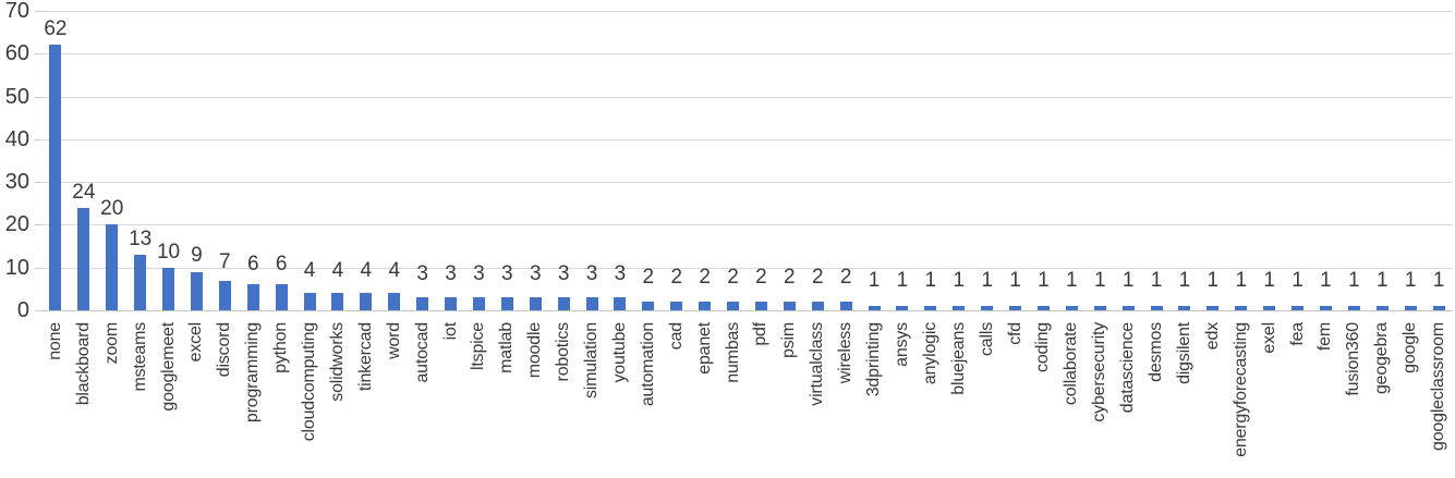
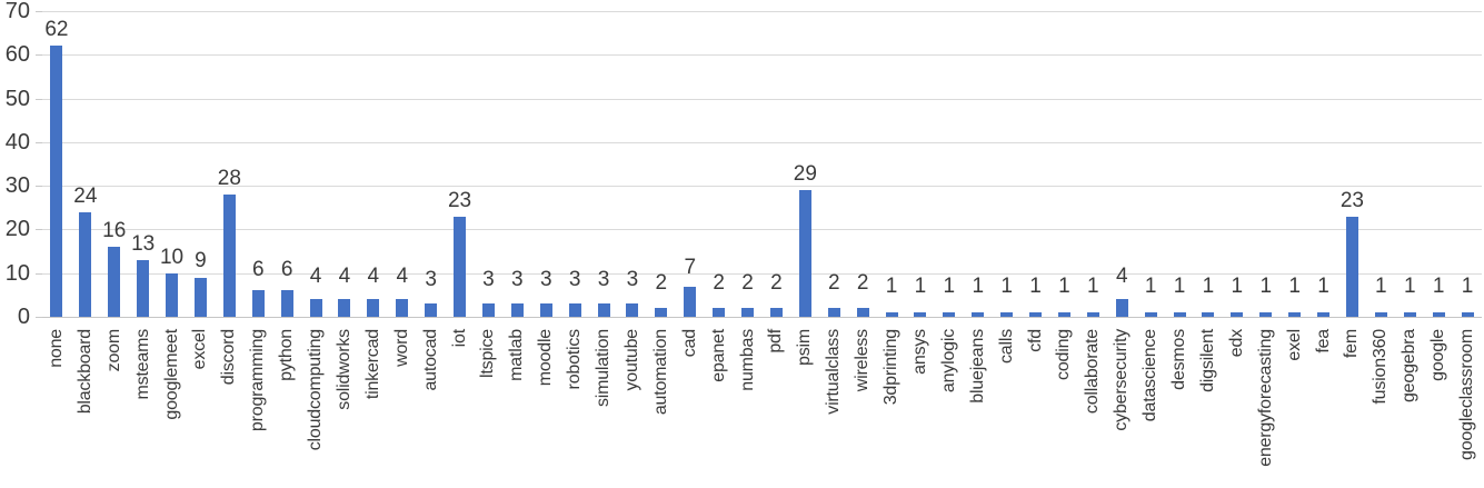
zoom: 20 -> 16
discord: 7 -> 28
iot: 3 -> 23
cad: 2 -> 7
psim: 2 -> 29
cybersecurity: 1 -> 4
fem: 1 -> 23
